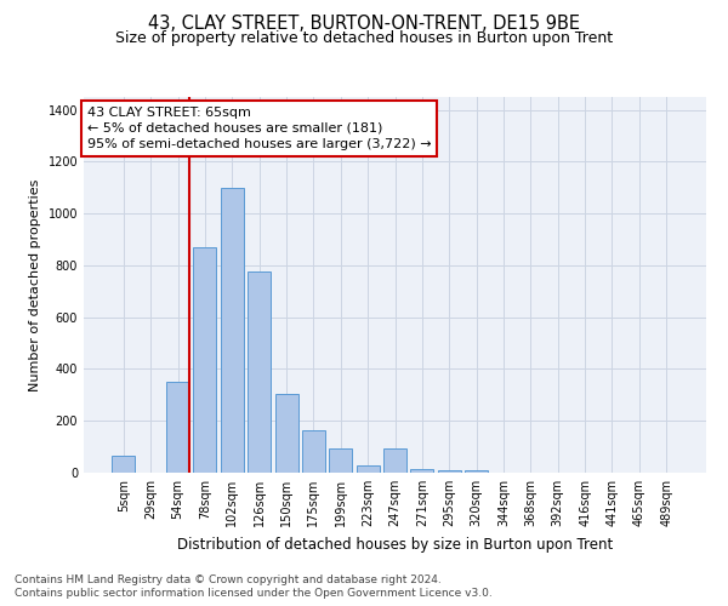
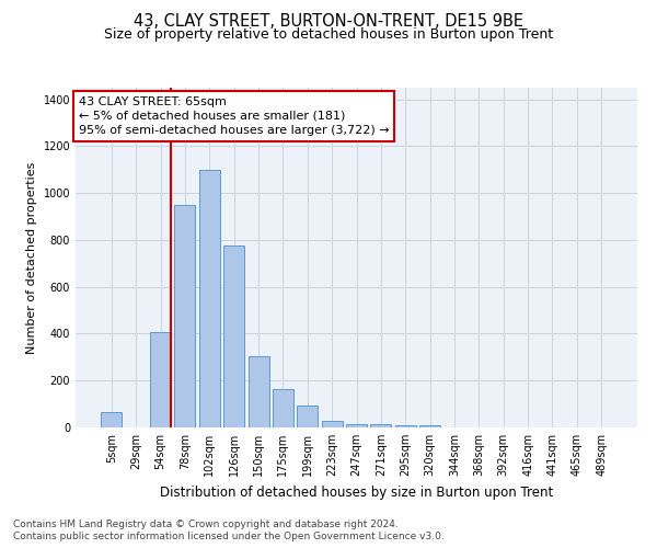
54sqm: 350 -> 405
78sqm: 870 -> 950
247sqm: 95 -> 15
